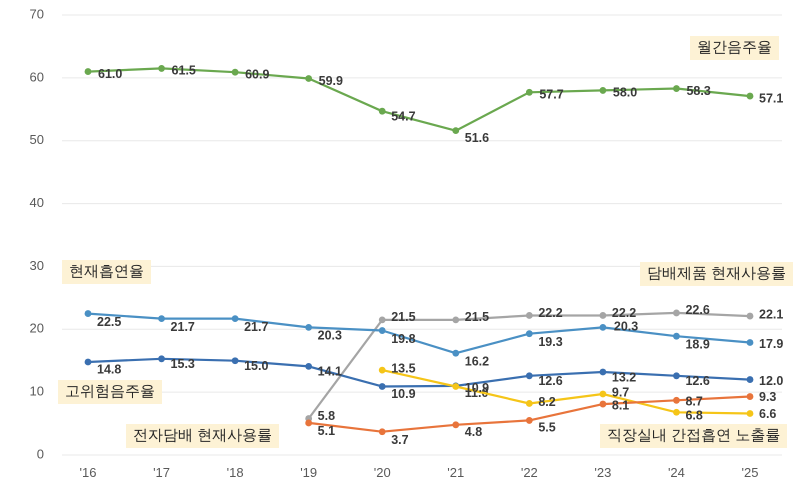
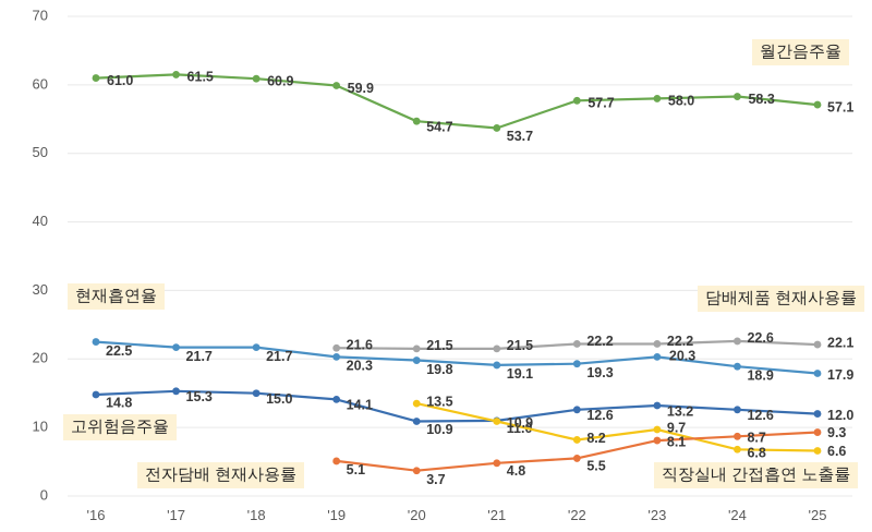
담배제품 현재사용률/'19: 5.8 -> 21.6
월간음주율/'21: 51.6 -> 53.7
현재흡연율/'21: 16.2 -> 19.1
